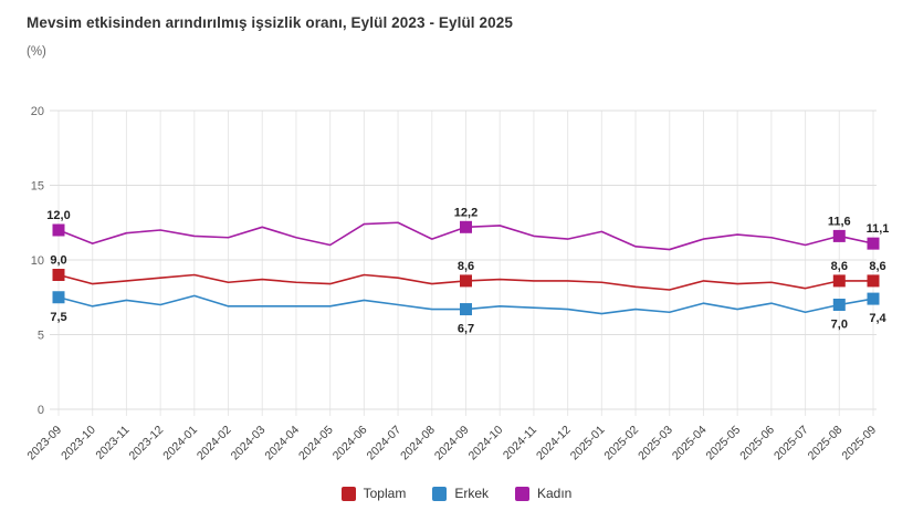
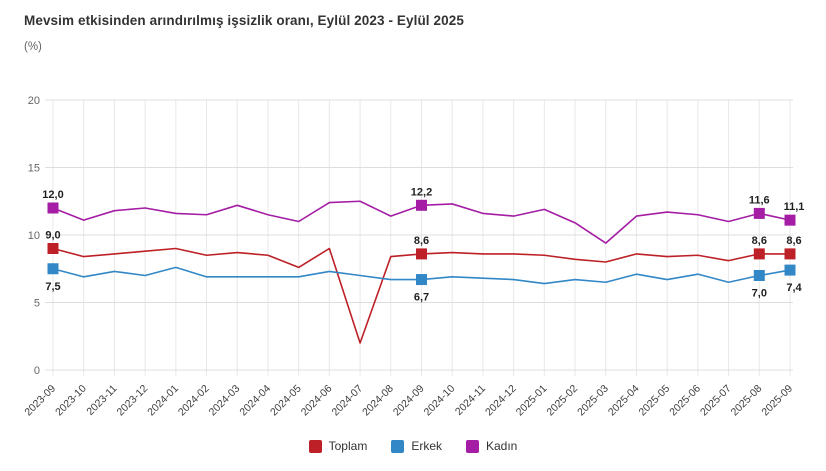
Toplam/2024-05: 8.4 -> 7.6
Toplam/2024-07: 8.8 -> 2.0
Kadın/2025-03: 10.7 -> 9.4
